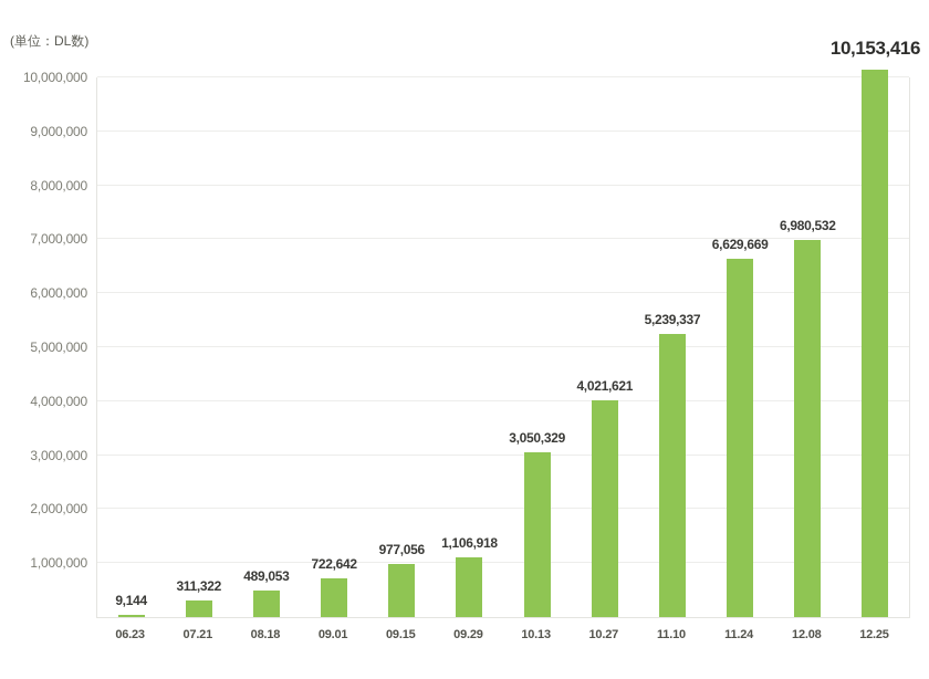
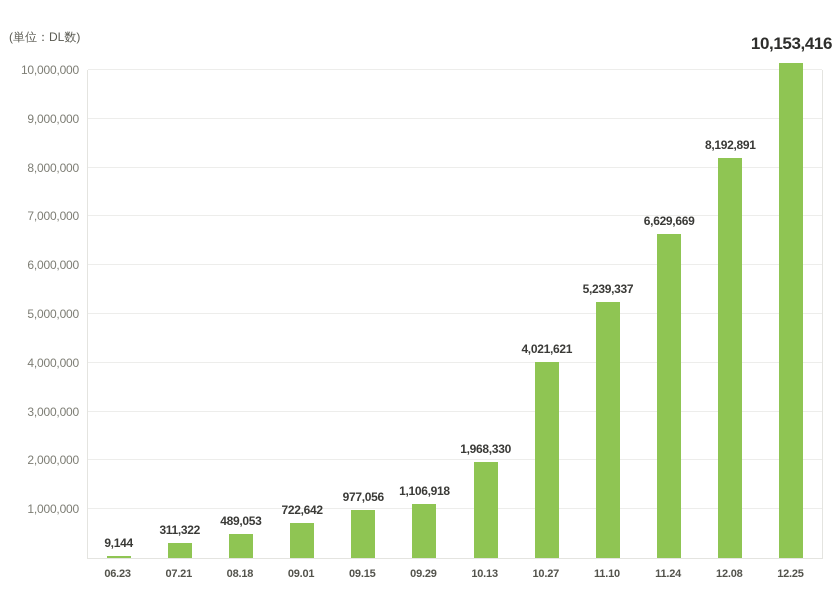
10.13: 3,050,329 -> 1,968,330
12.08: 6,980,532 -> 8,192,891
